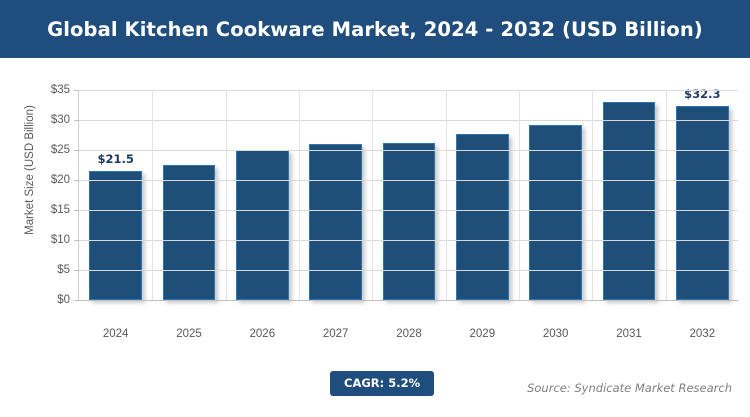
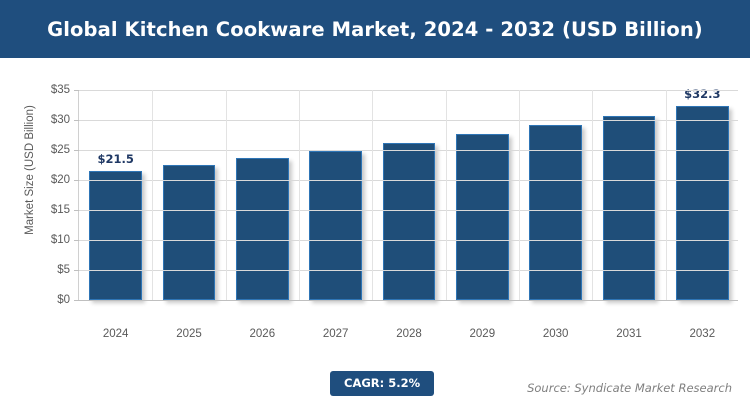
2026: $25 -> $24
2027: $26 -> $25
2031: $33 -> $31
